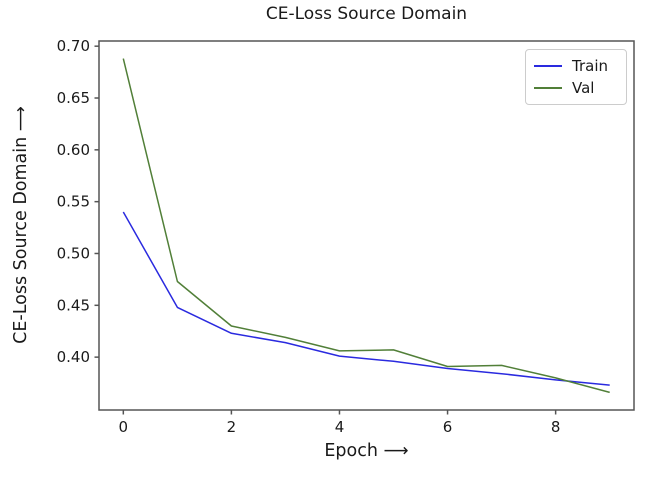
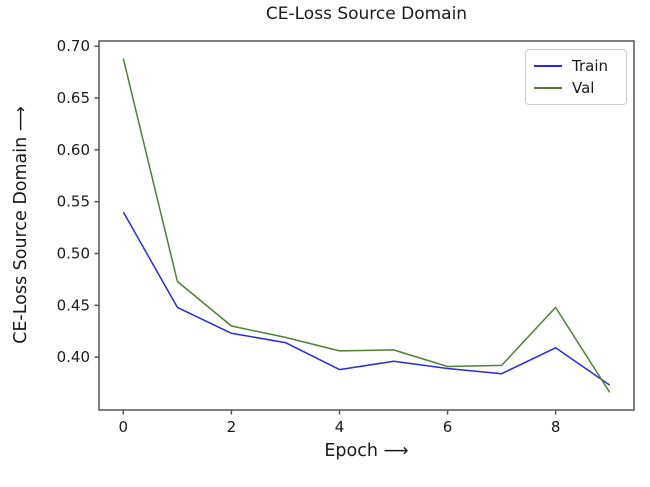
Train/4: 0.401 -> 0.388
Train/8: 0.378 -> 0.409
Val/8: 0.380 -> 0.448
